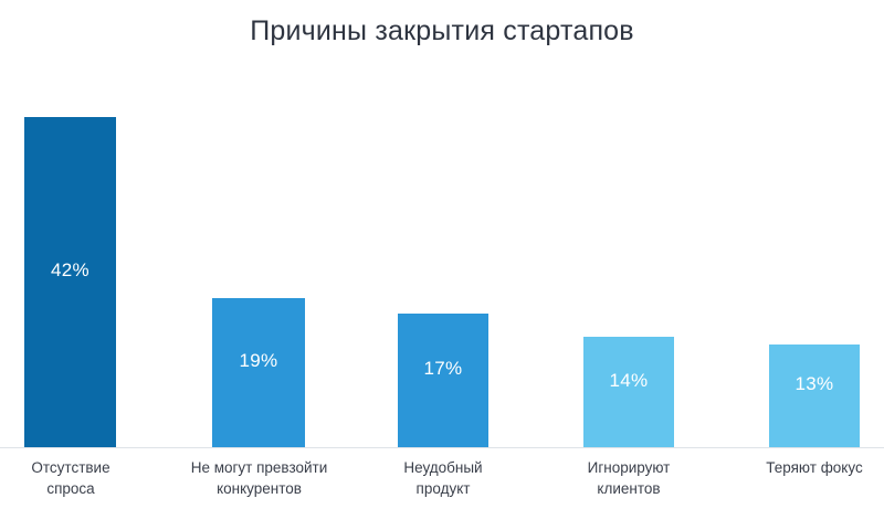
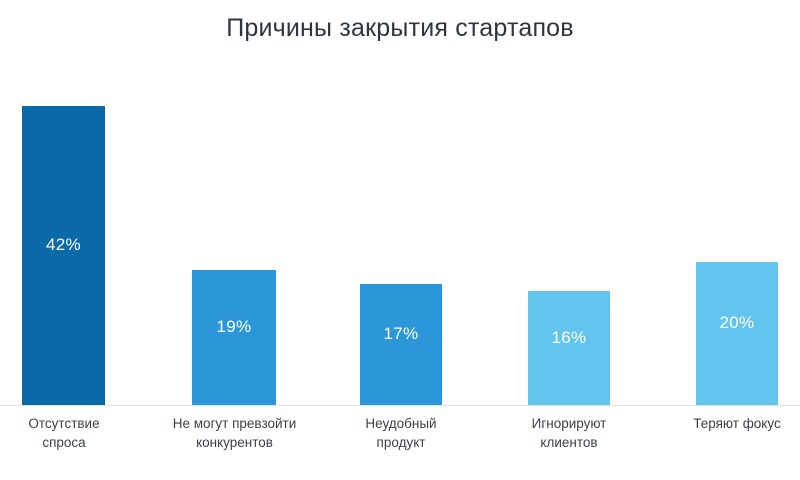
Игнорируют клиентов: 14% -> 16%
Теряют фокус: 13% -> 20%
